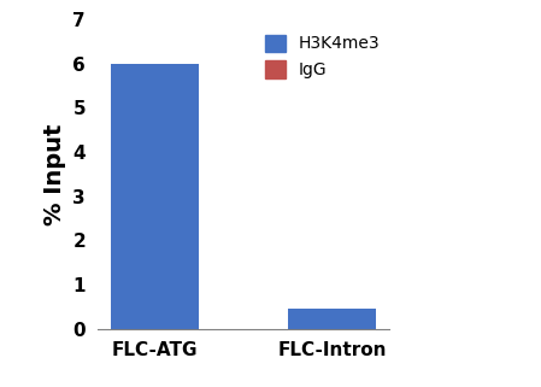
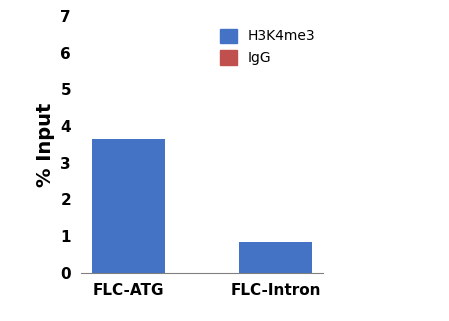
FLC-ATG: 6.00 -> 3.65
FLC-Intron: 0.45 -> 0.85
